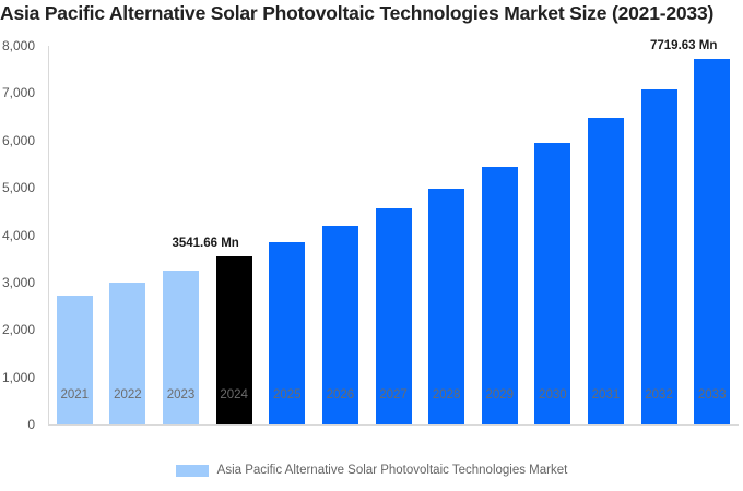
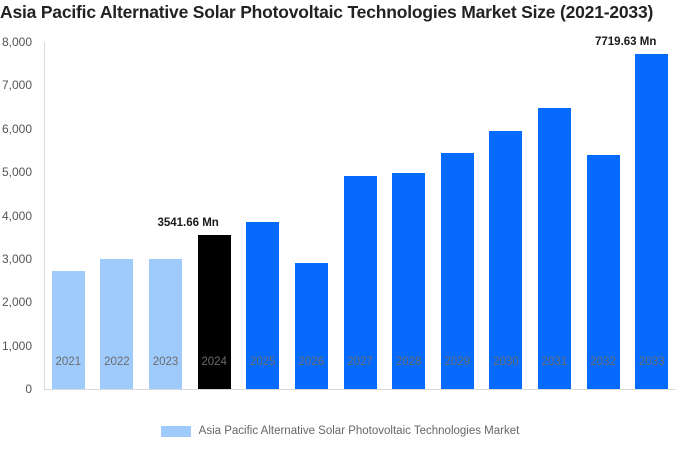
2023: 3200 -> 3000
2026: 4200 -> 2900
2027: 4600 -> 4900
2032: 7100 -> 5400
